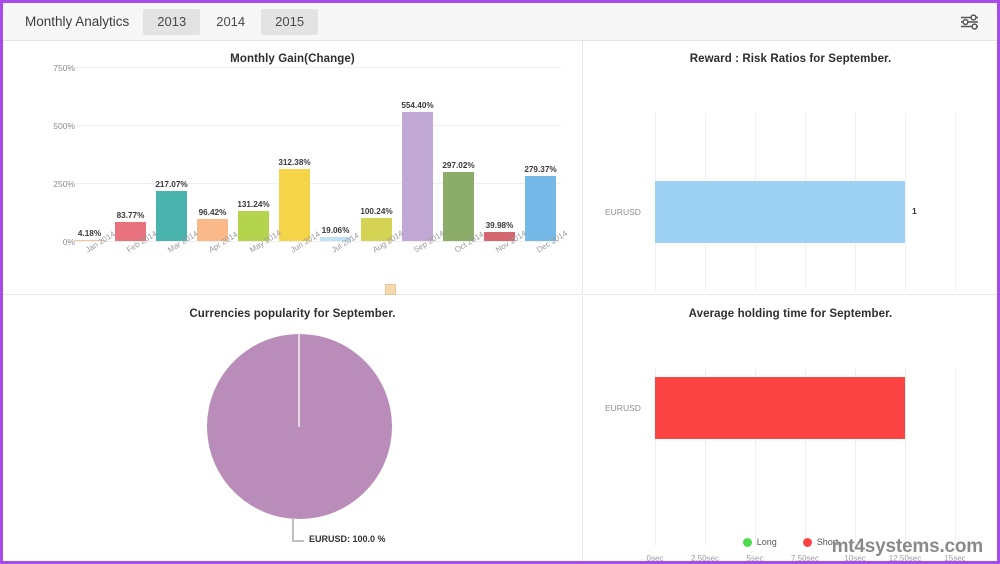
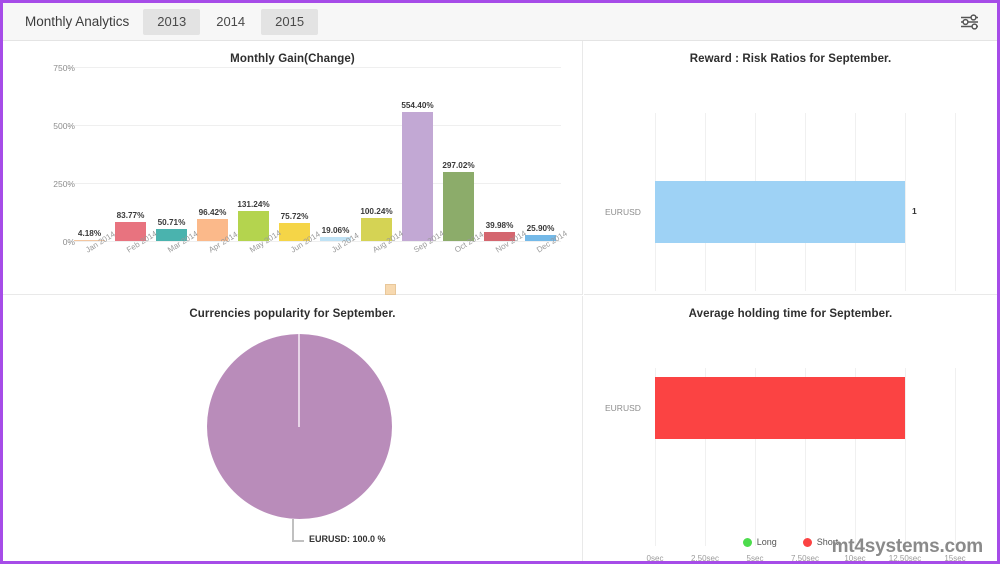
Monthly Gain(Change)/Mar 2014: 217.07% -> 50.71%
Monthly Gain(Change)/Jun 2014: 312.38% -> 75.72%
Monthly Gain(Change)/Dec 2014: 279.37% -> 25.90%
